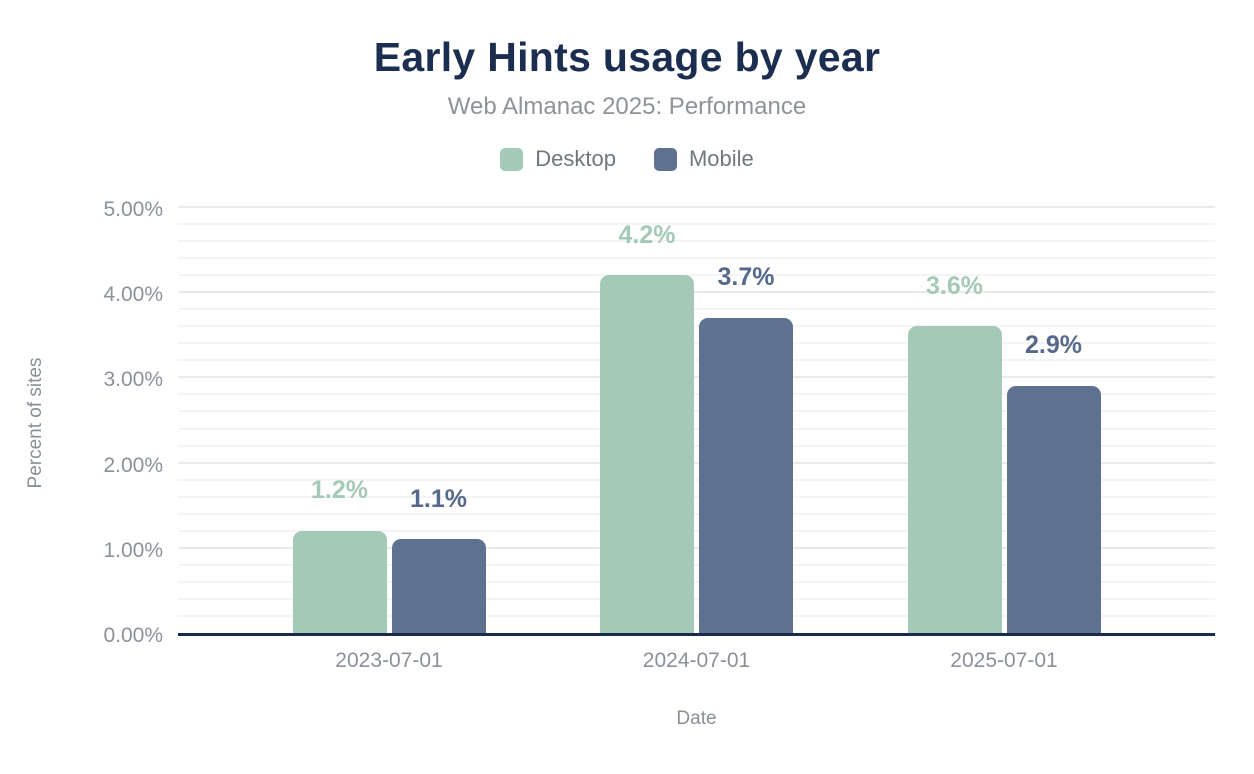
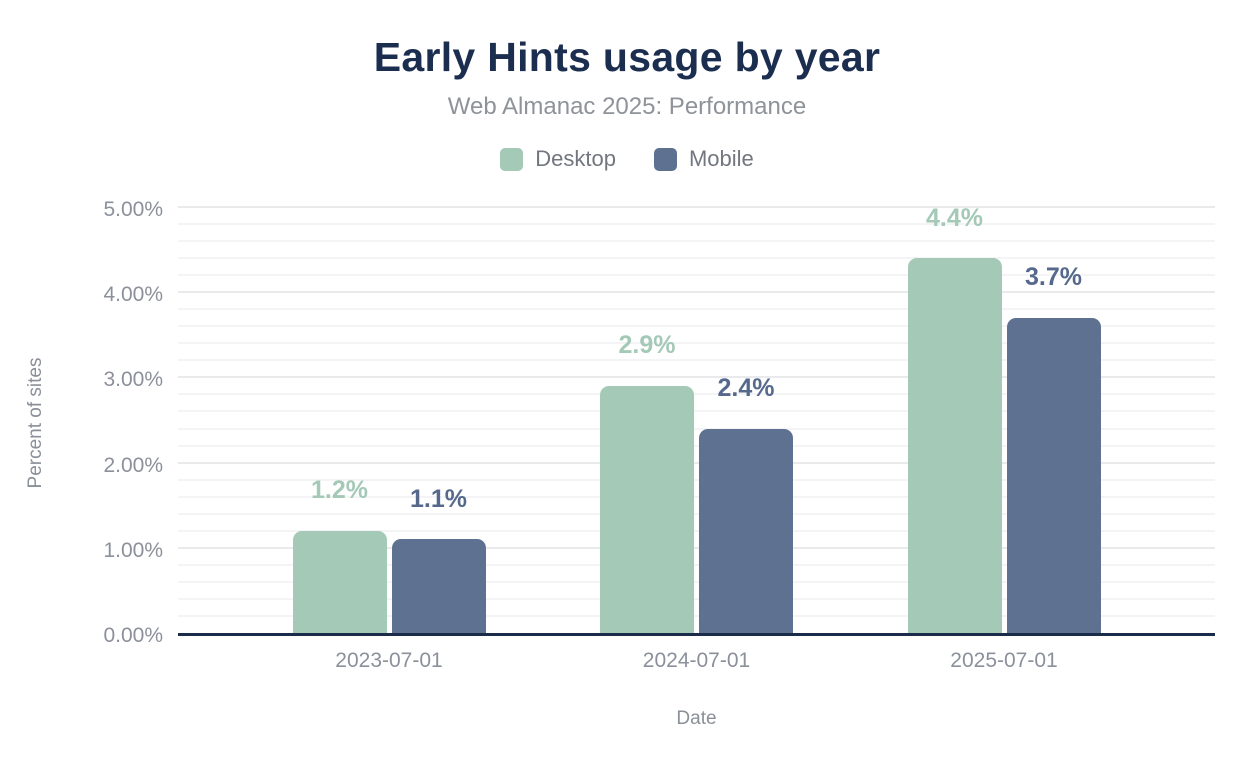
Desktop/2024-07-01: 4.2% -> 2.9%
Mobile/2024-07-01: 3.7% -> 2.4%
Desktop/2025-07-01: 3.6% -> 4.4%
Mobile/2025-07-01: 2.9% -> 3.7%
